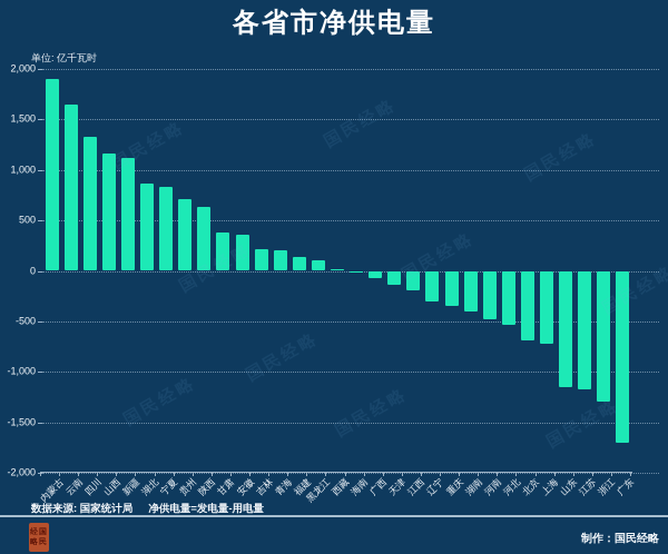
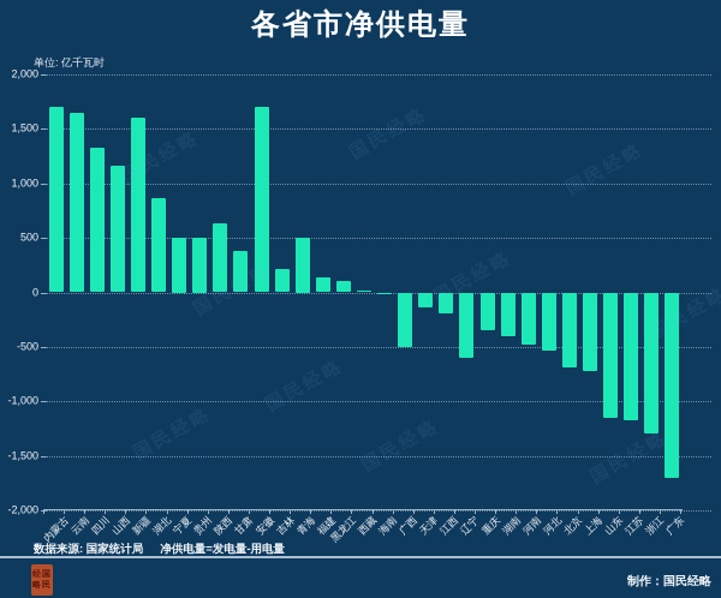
内蒙古: 1900 -> 1700
新疆: 1100 -> 1600
宁夏: 800 -> 500
贵州: 700 -> 500
安徽: 400 -> 1700
青海: 200 -> 500
广西: -100 -> -500
辽宁: -300 -> -600
